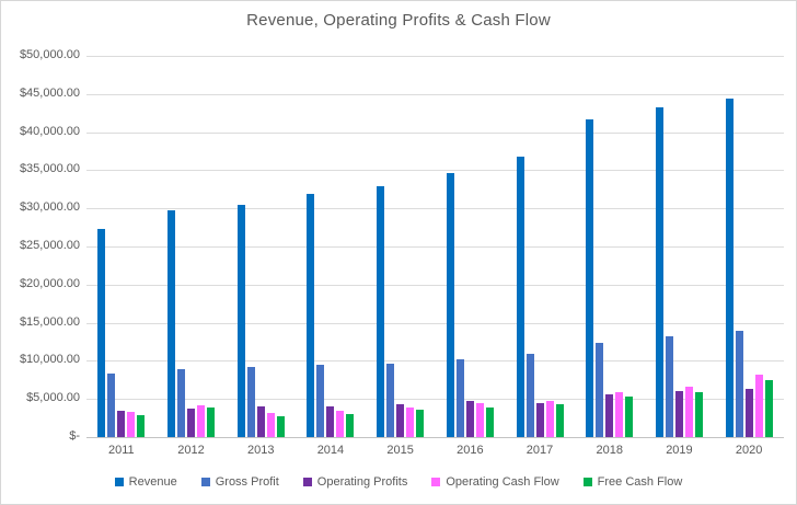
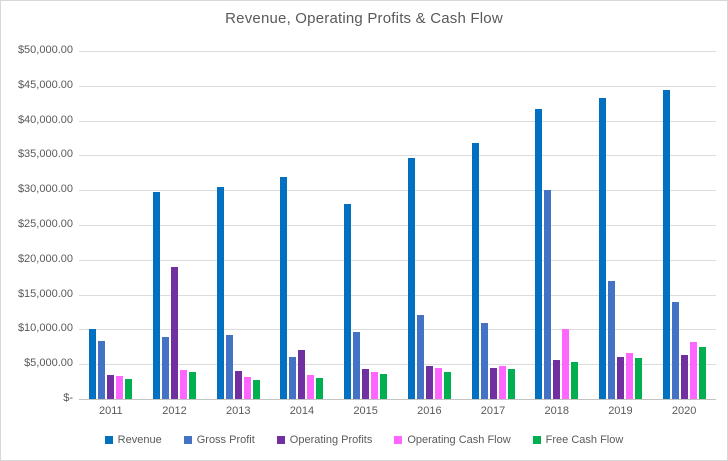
Revenue/2011: $27000 -> $10000
Operating Profits/2012: $4000 -> $19000
Gross Profit/2014: $9000 -> $6000
Operating Profits/2014: $4000 -> $7000
Revenue/2015: $33000 -> $28000
Gross Profit/2016: $10000 -> $12000
Gross Profit/2018: $12000 -> $30000
Operating Cash Flow/2018: $6000 -> $10000
Gross Profit/2019: $13000 -> $17000
